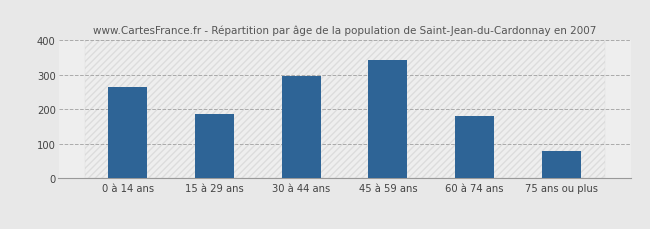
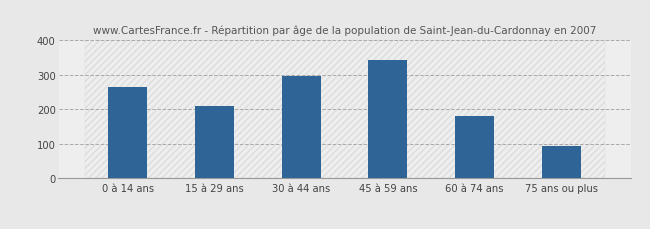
15 à 29 ans: 187 -> 210
75 ans ou plus: 80 -> 95
